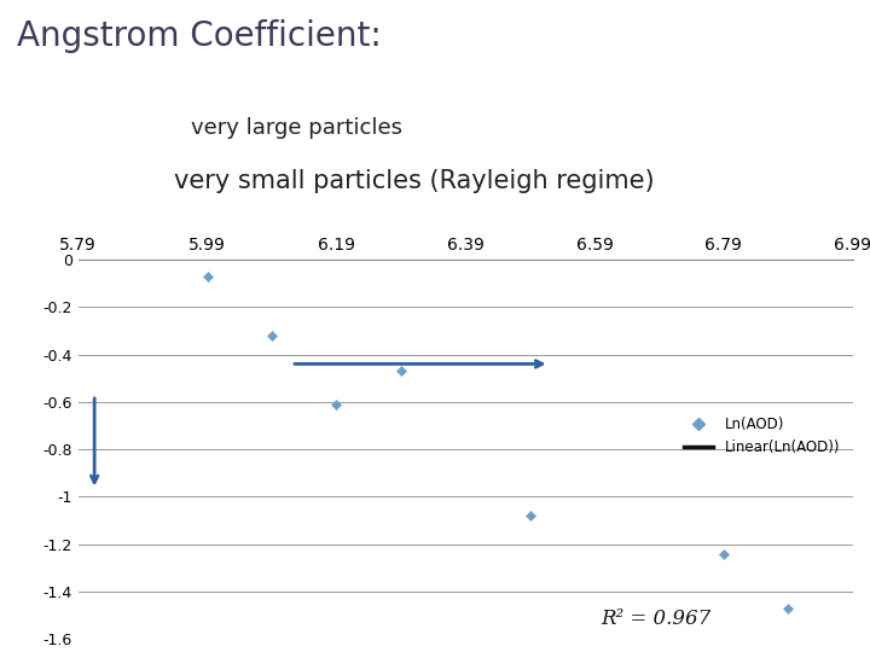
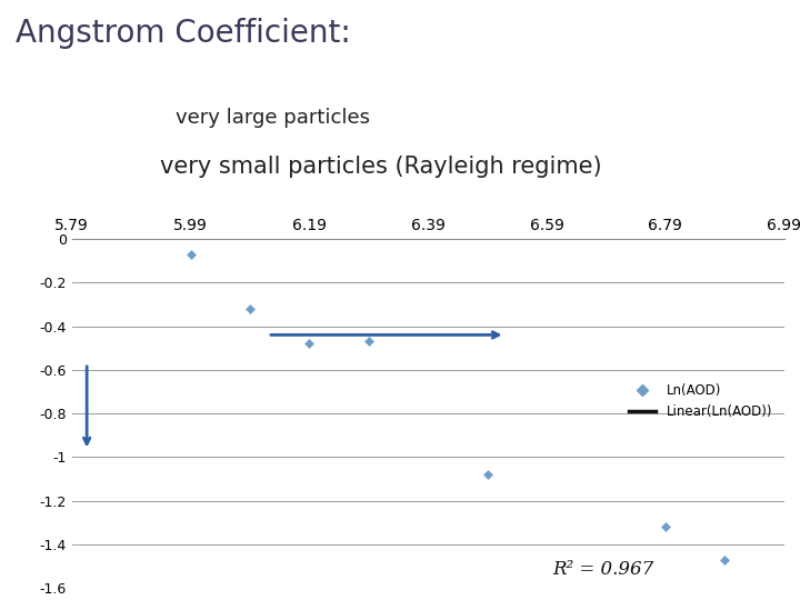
6.19: -0.61 -> -0.48
6.79: -1.24 -> -1.32
